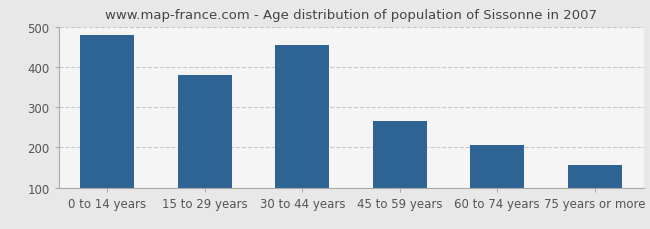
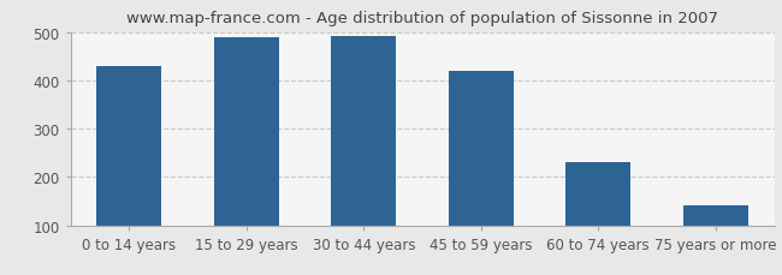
0 to 14 years: 480 -> 430
15 to 29 years: 380 -> 488
30 to 44 years: 455 -> 491
45 to 59 years: 265 -> 420
60 to 74 years: 205 -> 230
75 years or more: 155 -> 141
